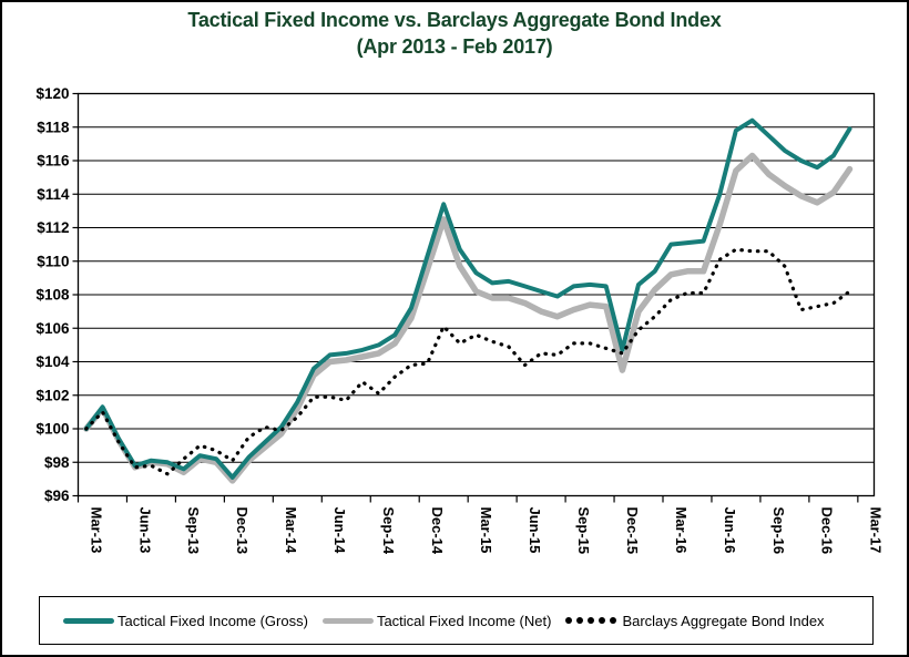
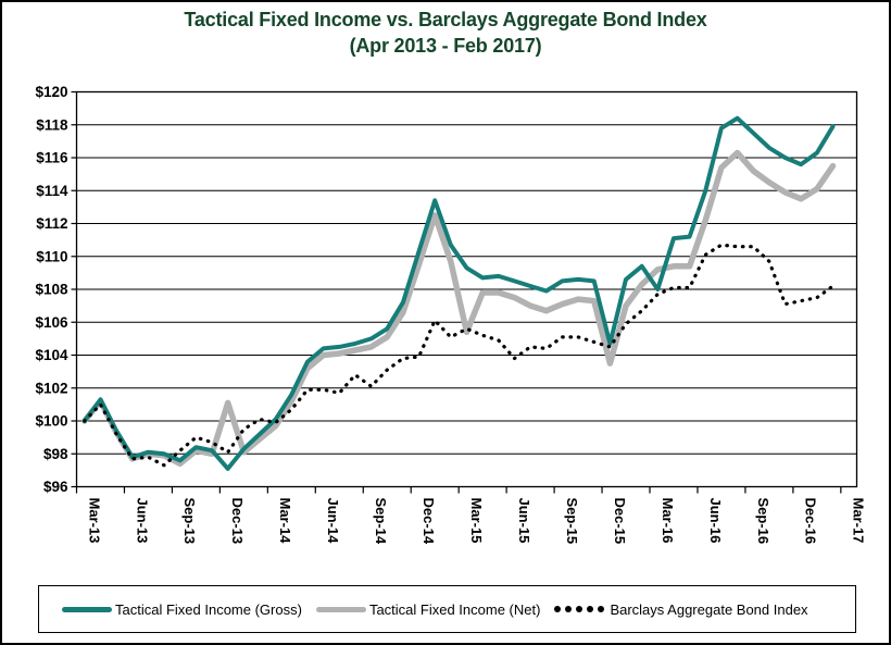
Tactical Fixed Income (Net)/Dec-13: $96.9 -> $101.1
Tactical Fixed Income (Net)/Mar-15: $108.2 -> $105.4
Tactical Fixed Income (Gross)/Mar-16: $111.0 -> $108.0
